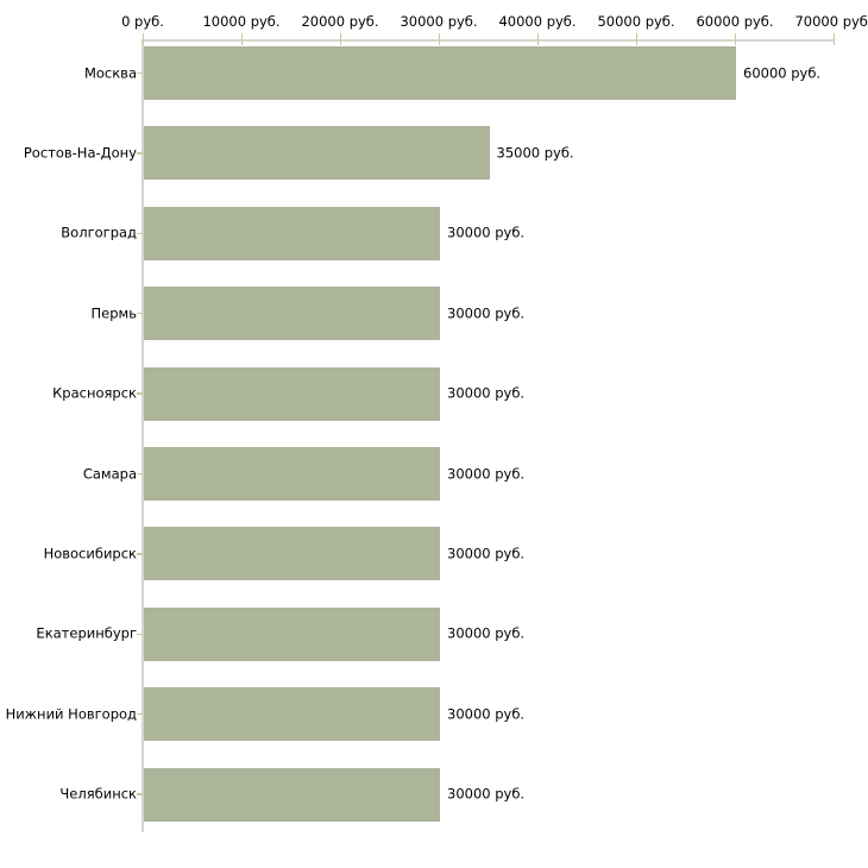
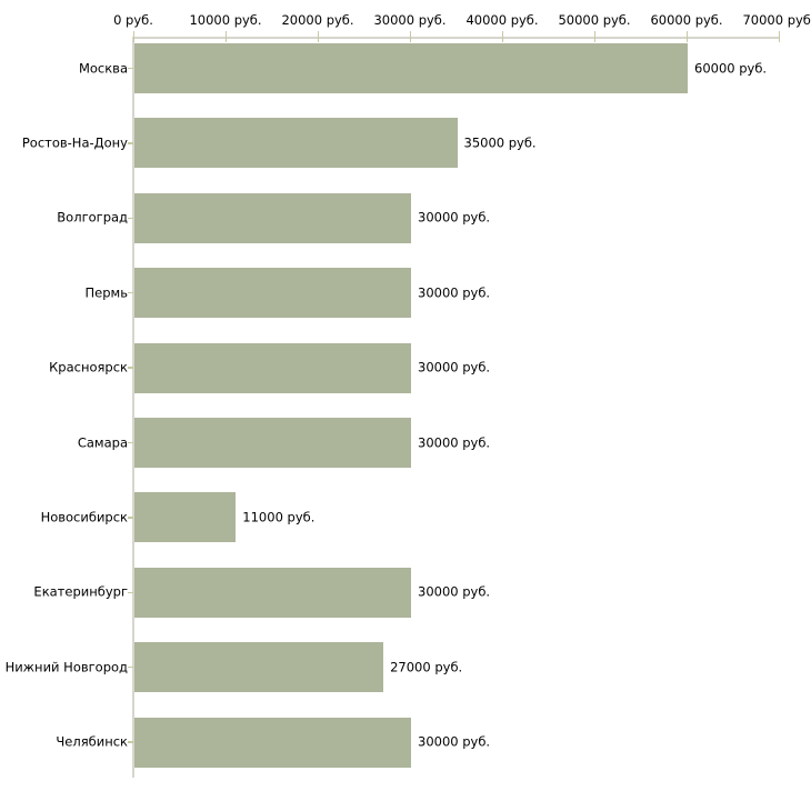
Новосибирск: 30000 -> 11000
Нижний Новгород: 30000 -> 27000
